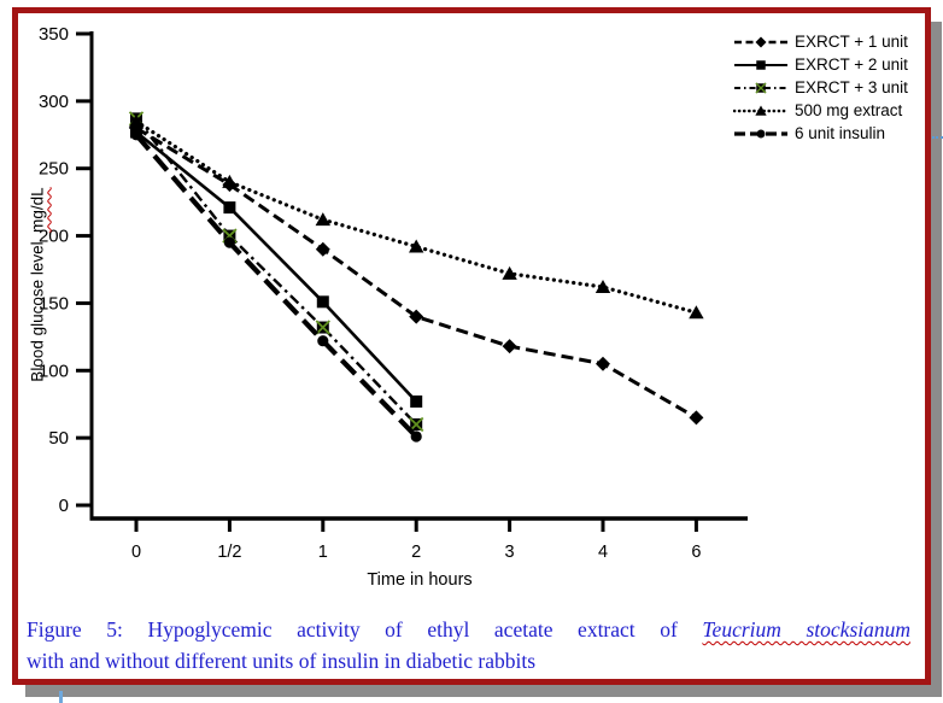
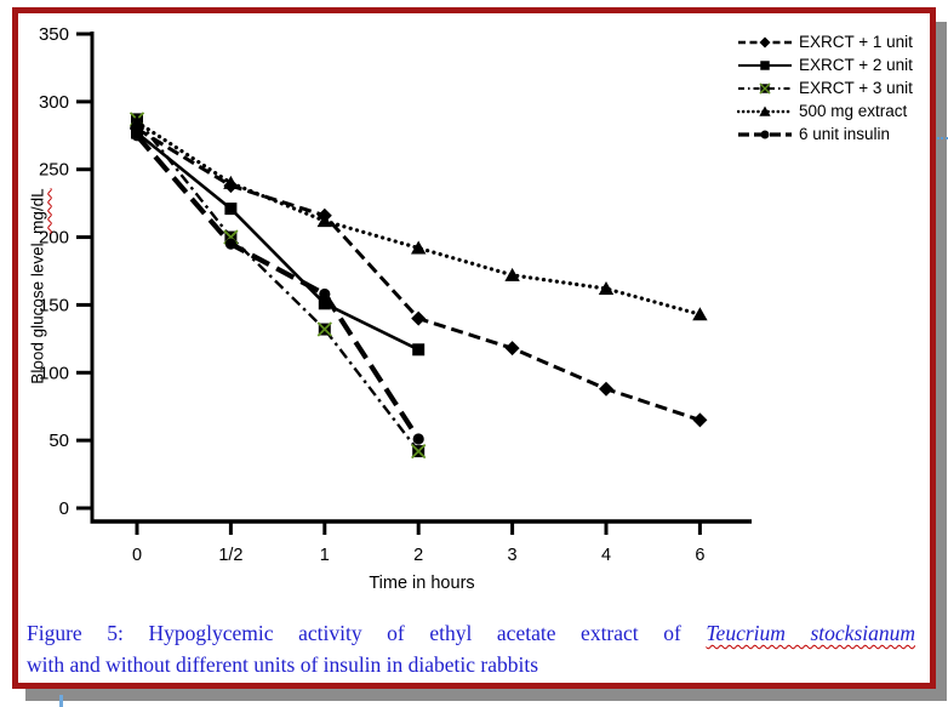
EXRCT + 1 unit/1: 190 -> 216
6 unit insulin/1: 122 -> 158
EXRCT + 2 unit/2: 77 -> 117
EXRCT + 3 unit/2: 60 -> 42
EXRCT + 1 unit/4: 105 -> 88
